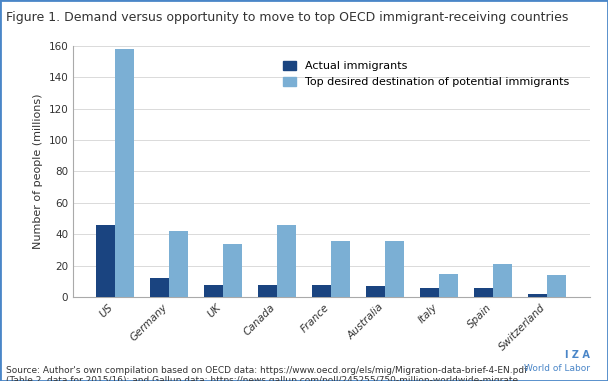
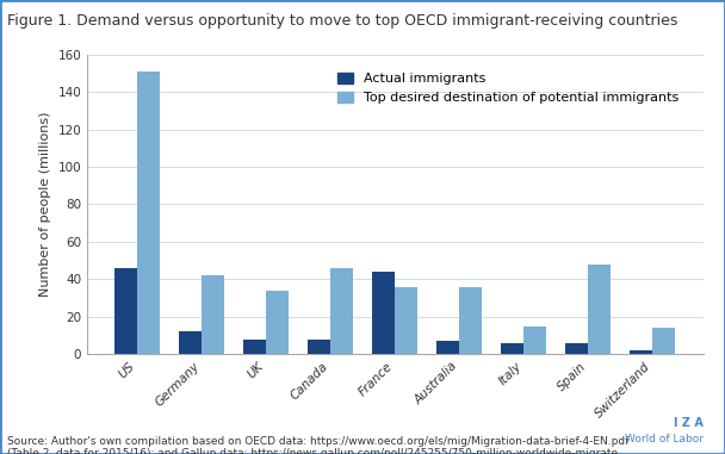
Top desired destination of potential immigrants/US: 158 -> 151
Actual immigrants/France: 8 -> 44
Top desired destination of potential immigrants/Spain: 21 -> 48
